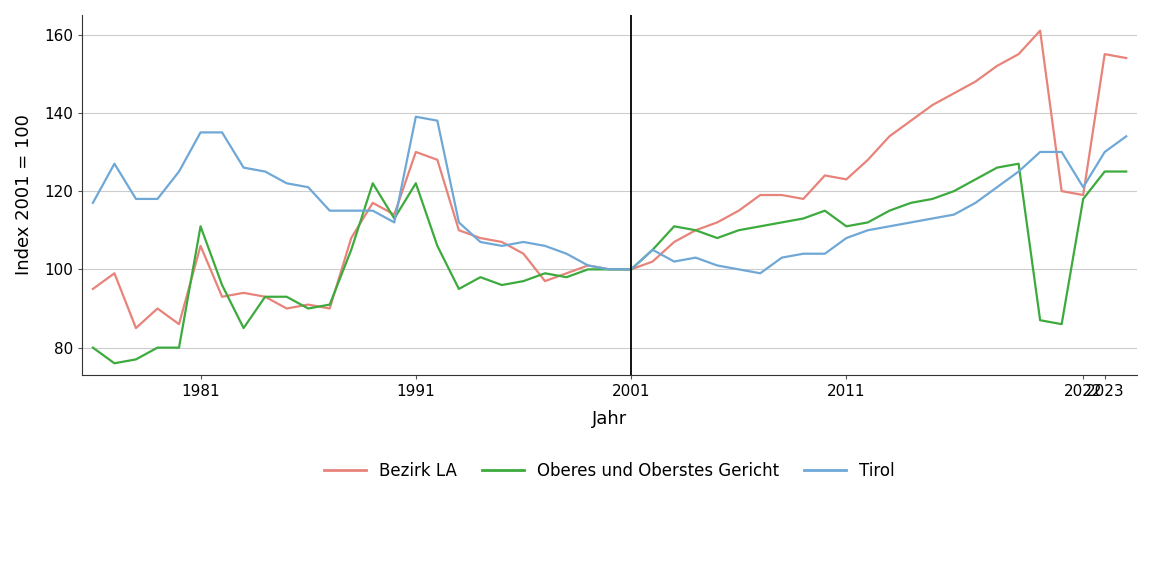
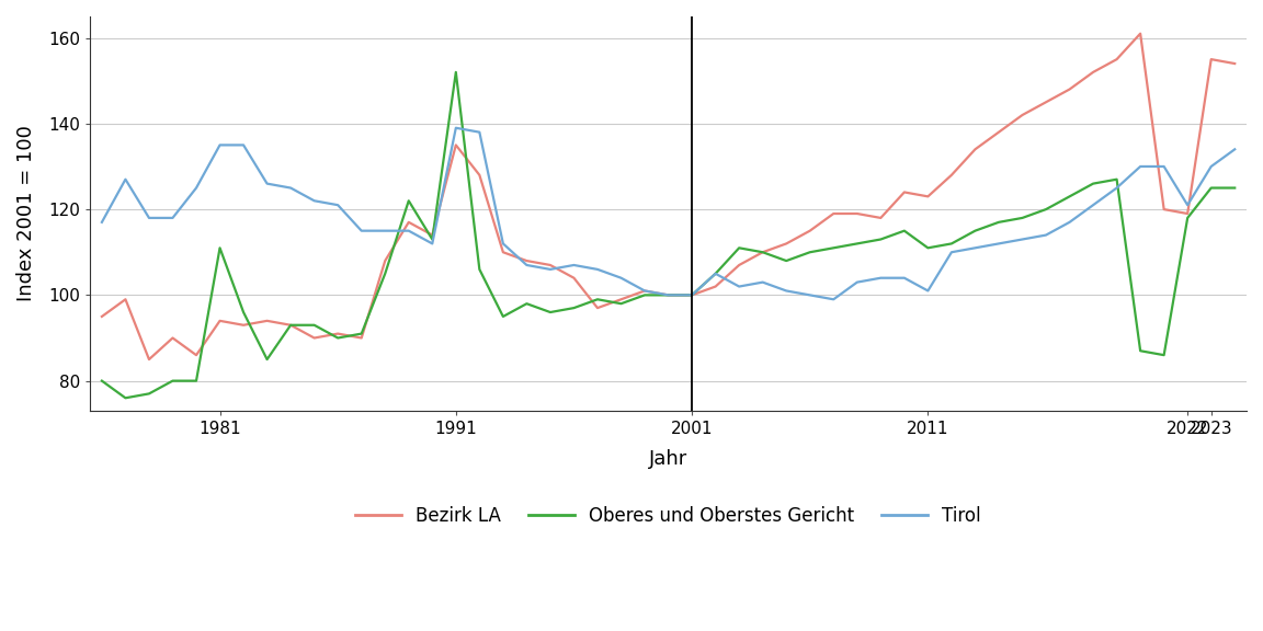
Bezirk LA/1981: 106 -> 94
Bezirk LA/1991: 130 -> 135
Oberes und Oberstes Gericht/1991: 122 -> 152
Tirol/2011: 108 -> 101
